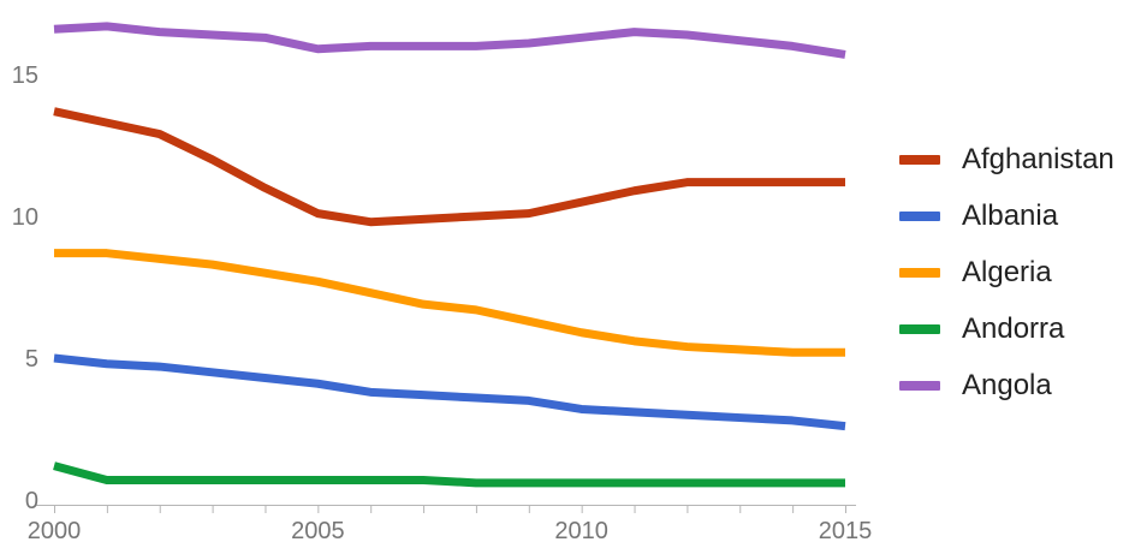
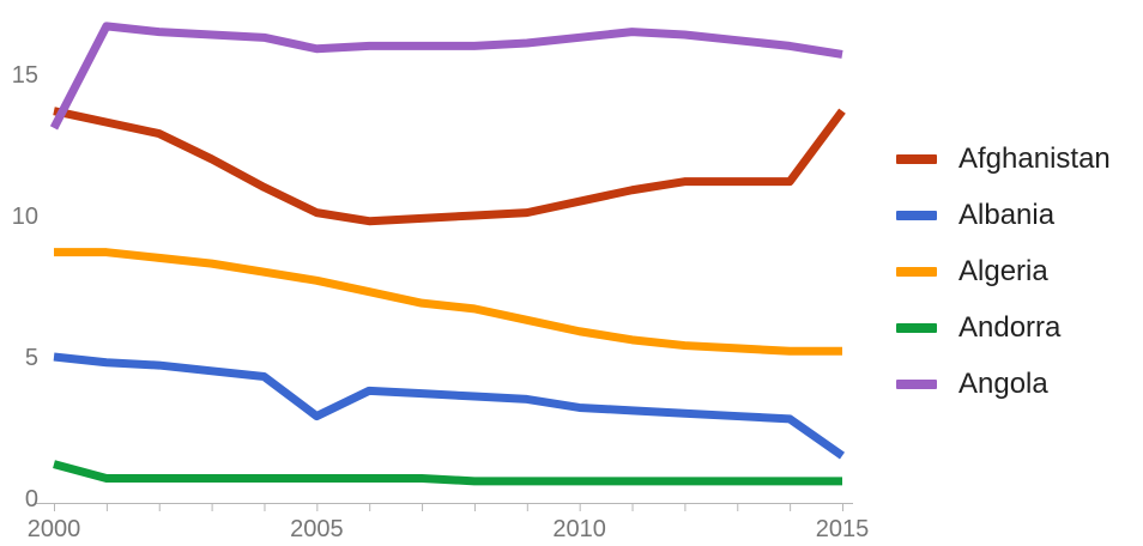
Angola/2000: 16.6 -> 13.1
Albania/2005: 4.1 -> 2.9
Afghanistan/2015: 11.2 -> 13.7
Albania/2015: 2.6 -> 1.5
